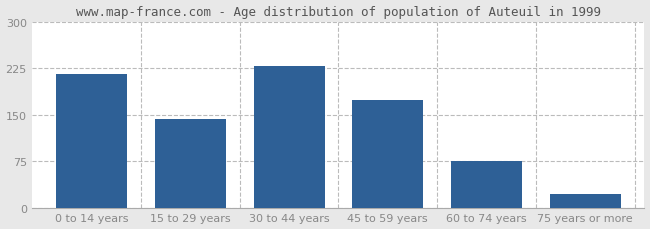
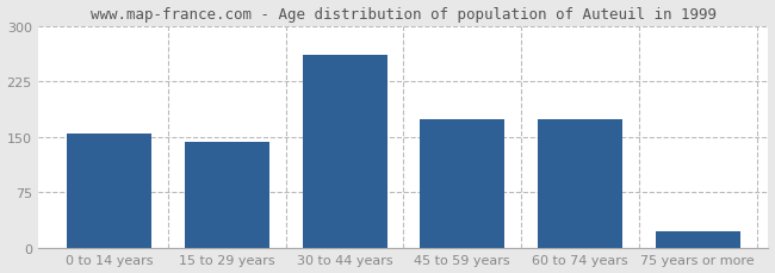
0 to 14 years: 215 -> 154
30 to 44 years: 228 -> 260
60 to 74 years: 75 -> 174
